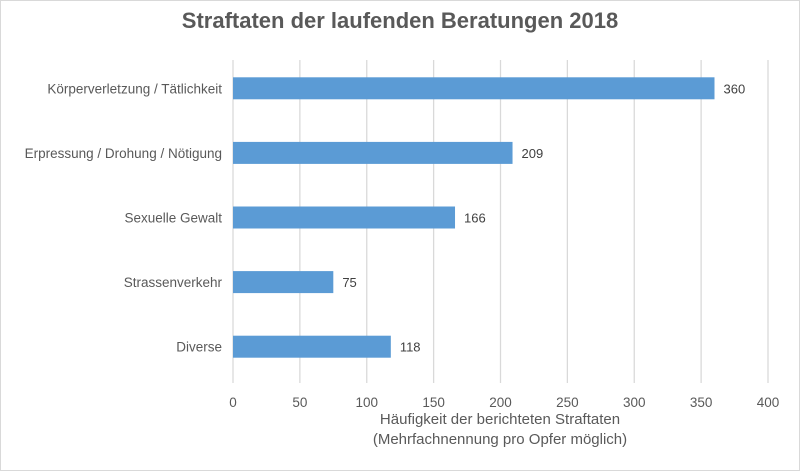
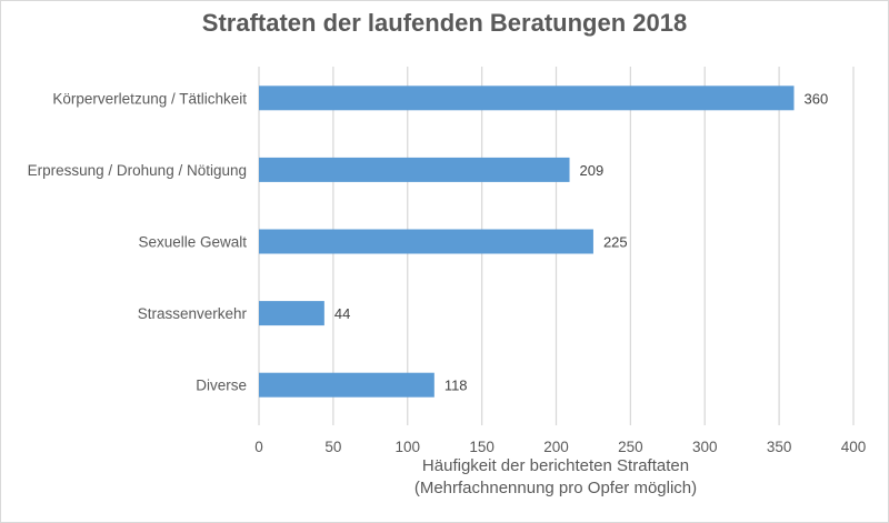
Sexuelle Gewalt: 166 -> 225
Strassenverkehr: 75 -> 44
